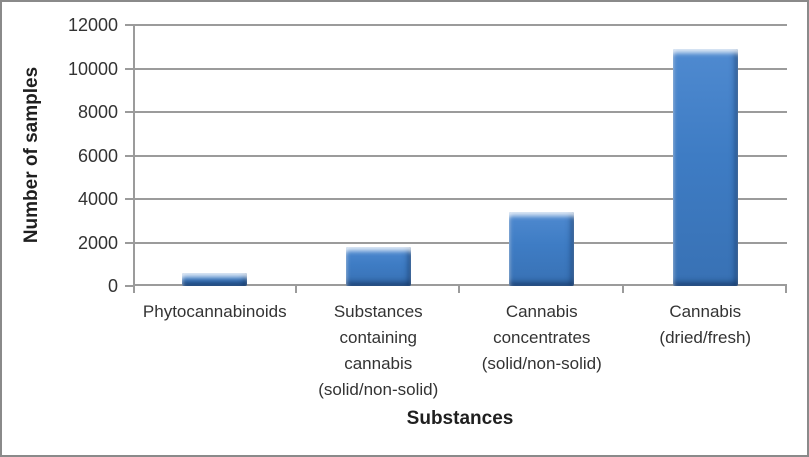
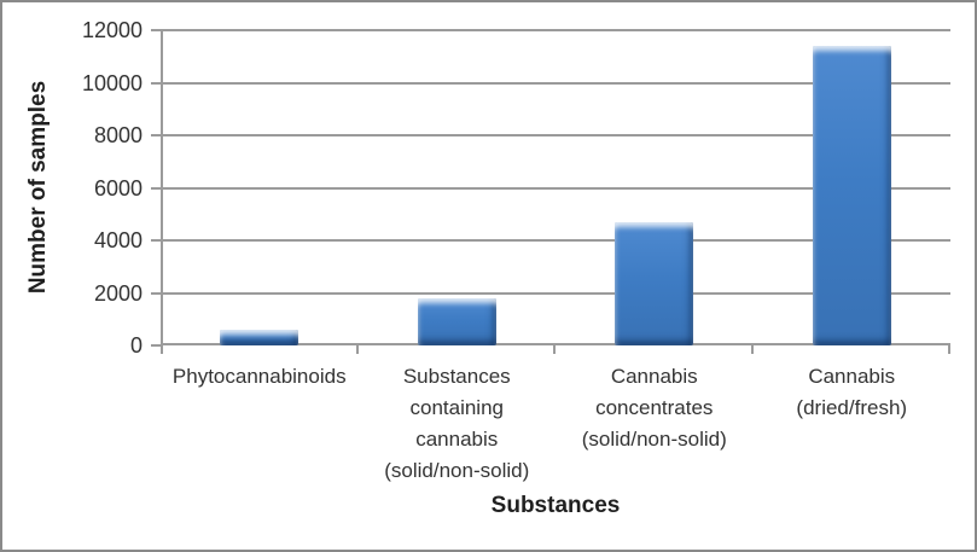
Cannabis concentrates (solid/non-solid): 3400 -> 4700
Cannabis (dried/fresh): 10900 -> 11400
